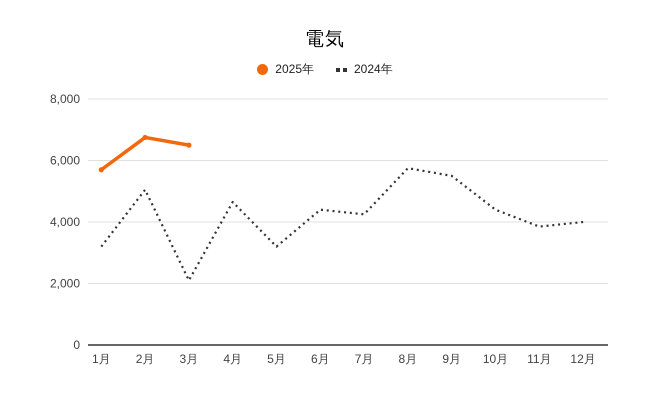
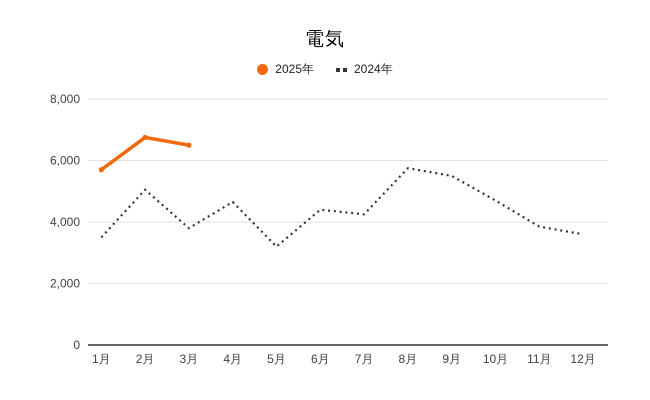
2024年/1月: 3200 -> 3500
2024年/3月: 2100 -> 3800
2024年/10月: 4400 -> 4700
2024年/12月: 4000 -> 3600
